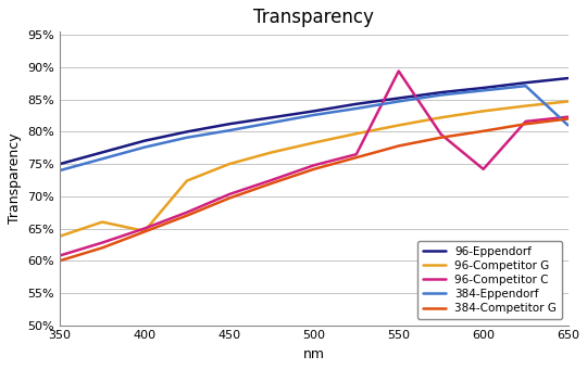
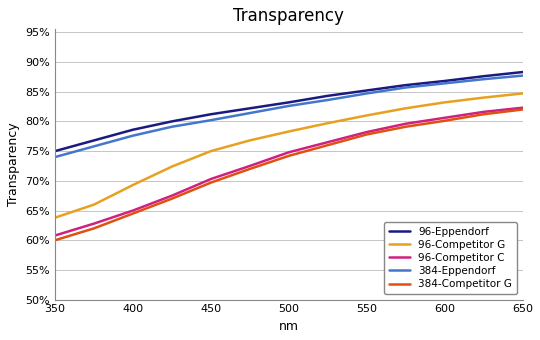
96-Competitor G/400: 64.6% -> 69.3%
96-Competitor C/550: 89.4% -> 78.2%
96-Competitor C/600: 74.2% -> 80.6%
384-Eppendorf/650: 81.0% -> 87.7%
